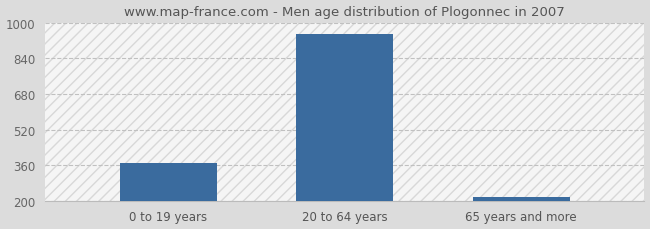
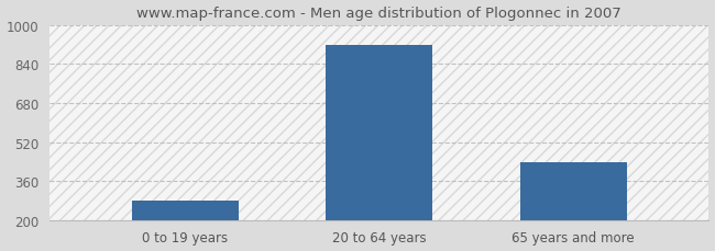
0 to 19 years: 370 -> 280
20 to 64 years: 950 -> 920
65 years and more: 215 -> 435
